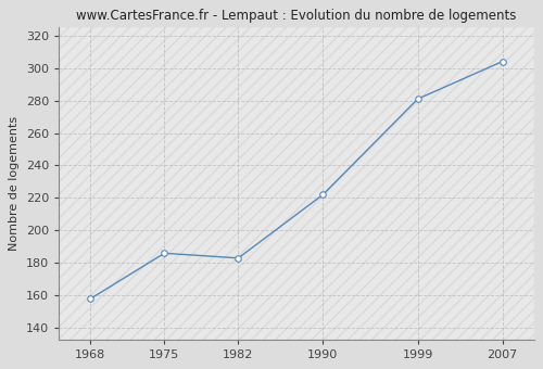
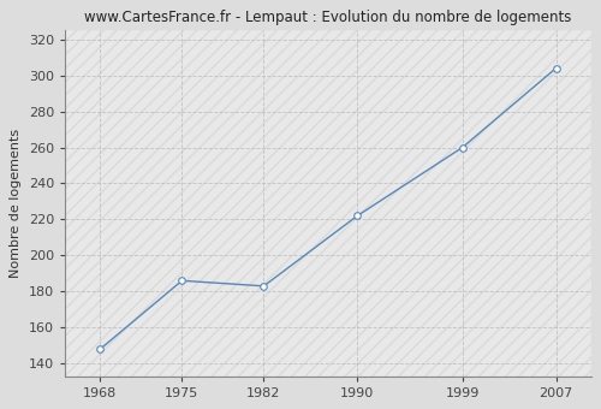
1968: 158 -> 148
1999: 281 -> 260
